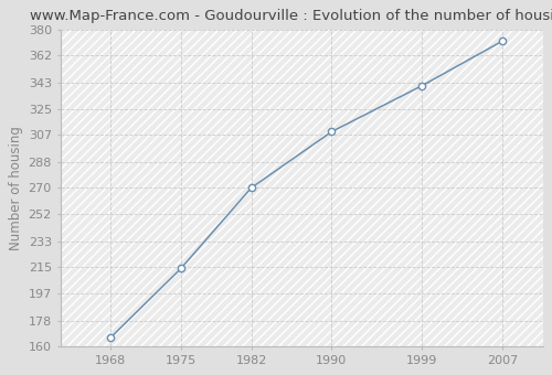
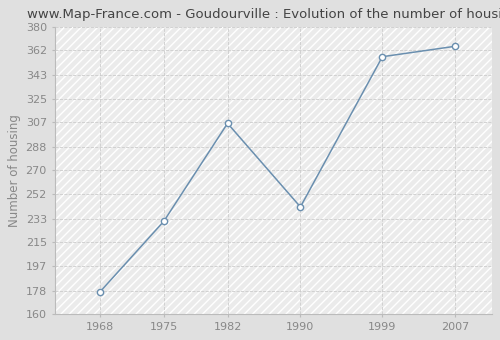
1968: 166 -> 177
1975: 214 -> 231
1982: 270 -> 306
1990: 309 -> 242
1999: 341 -> 357
2007: 372 -> 365
